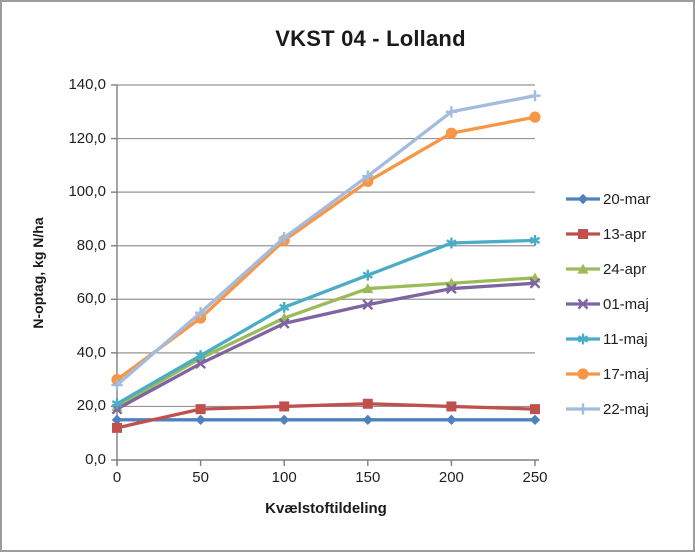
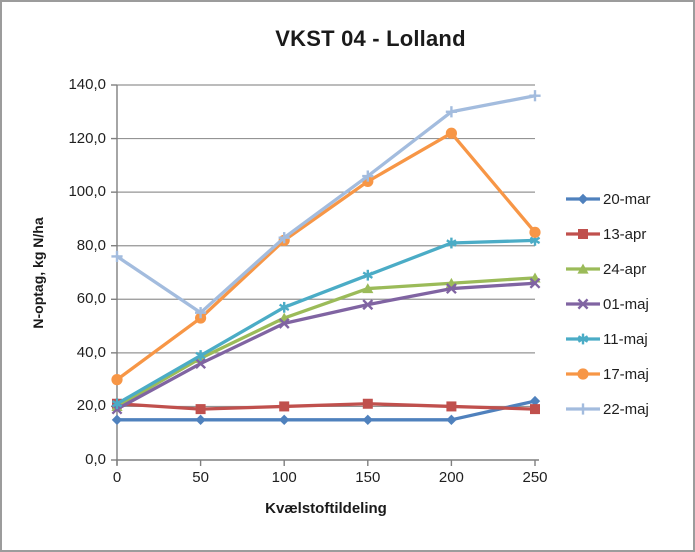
13-apr/0: 12 -> 21
22-maj/0: 28 -> 76
20-mar/250: 15 -> 22
17-maj/250: 128 -> 85
